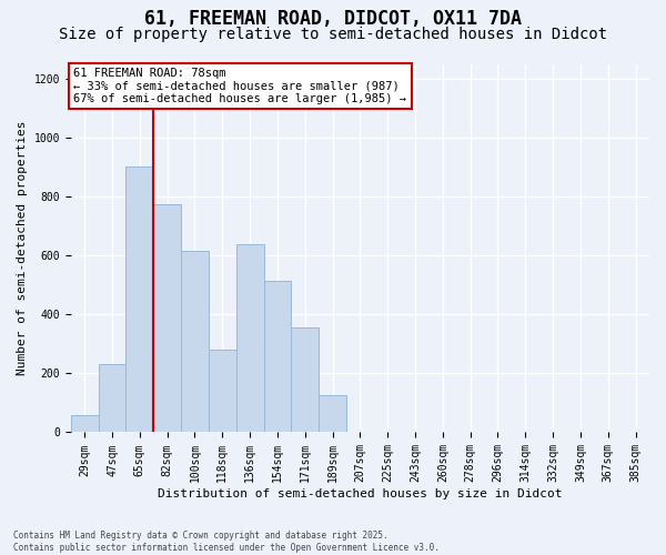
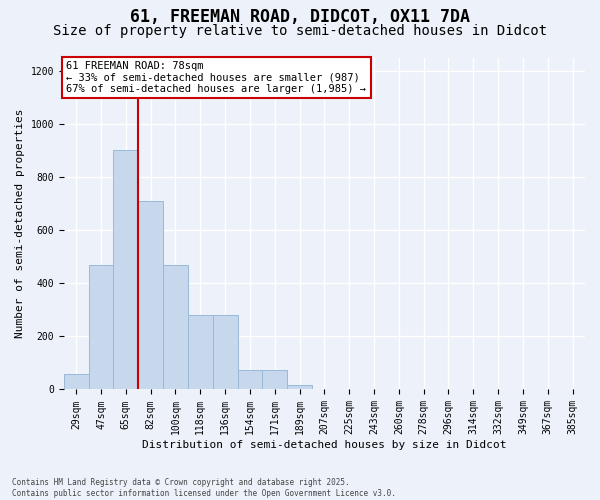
47sqm: 230 -> 470
82sqm: 775 -> 710
100sqm: 615 -> 470
136sqm: 640 -> 280
154sqm: 515 -> 75
171sqm: 355 -> 75
189sqm: 125 -> 15
